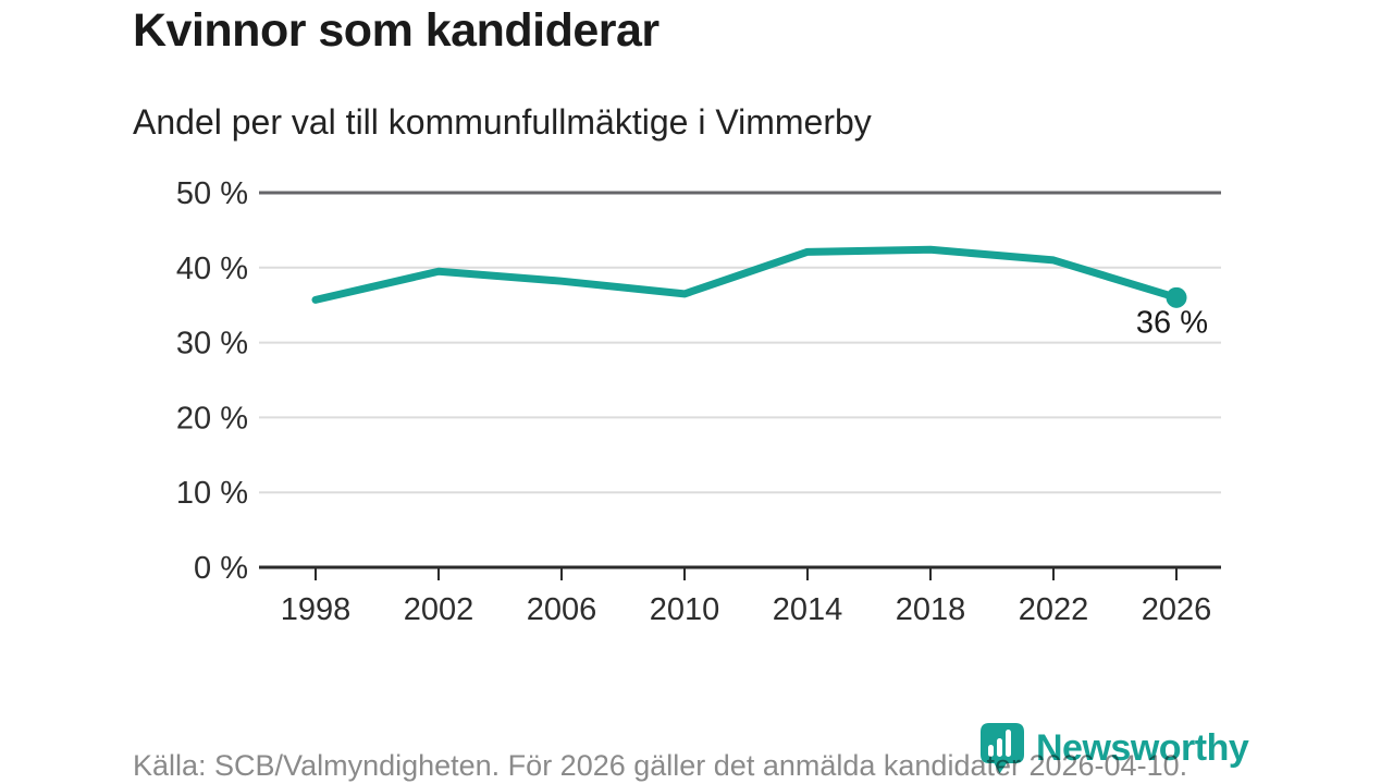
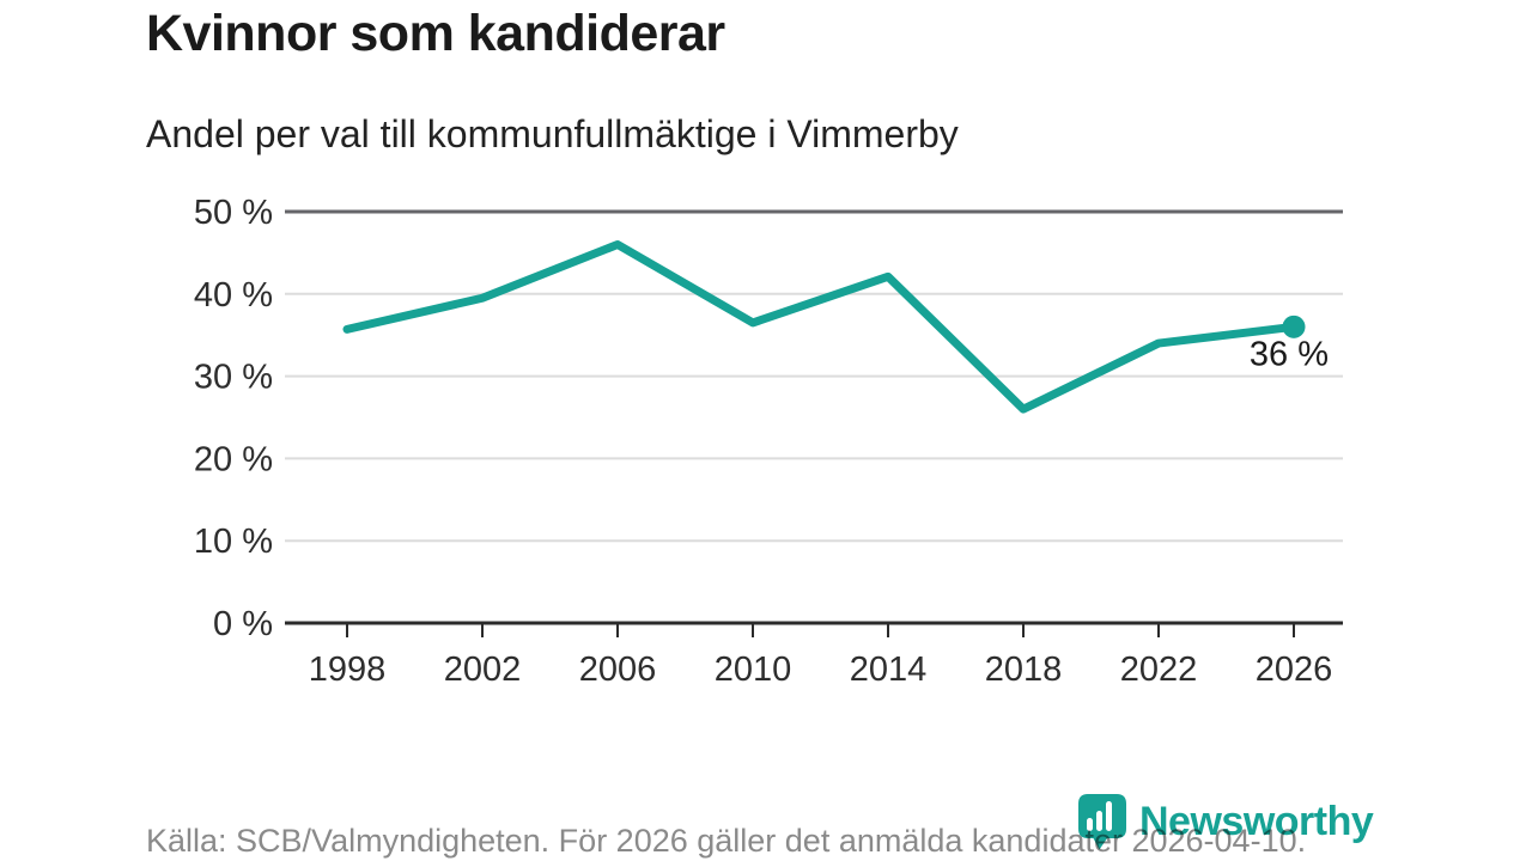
2006: 38% -> 46%
2018: 42% -> 26%
2022: 41% -> 34%
